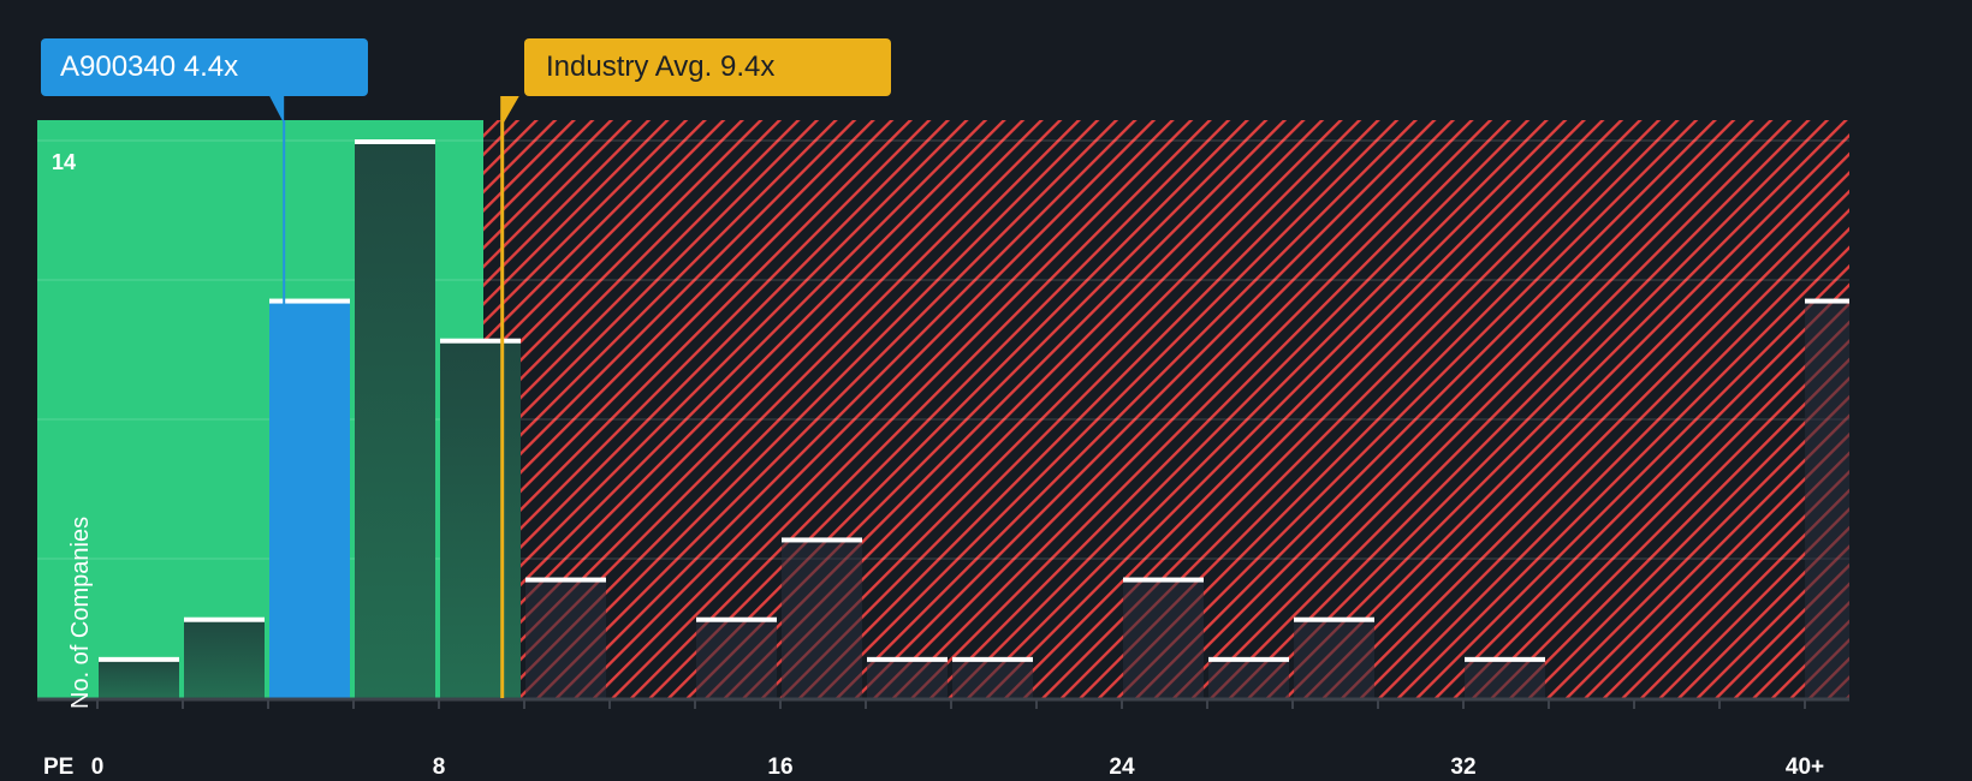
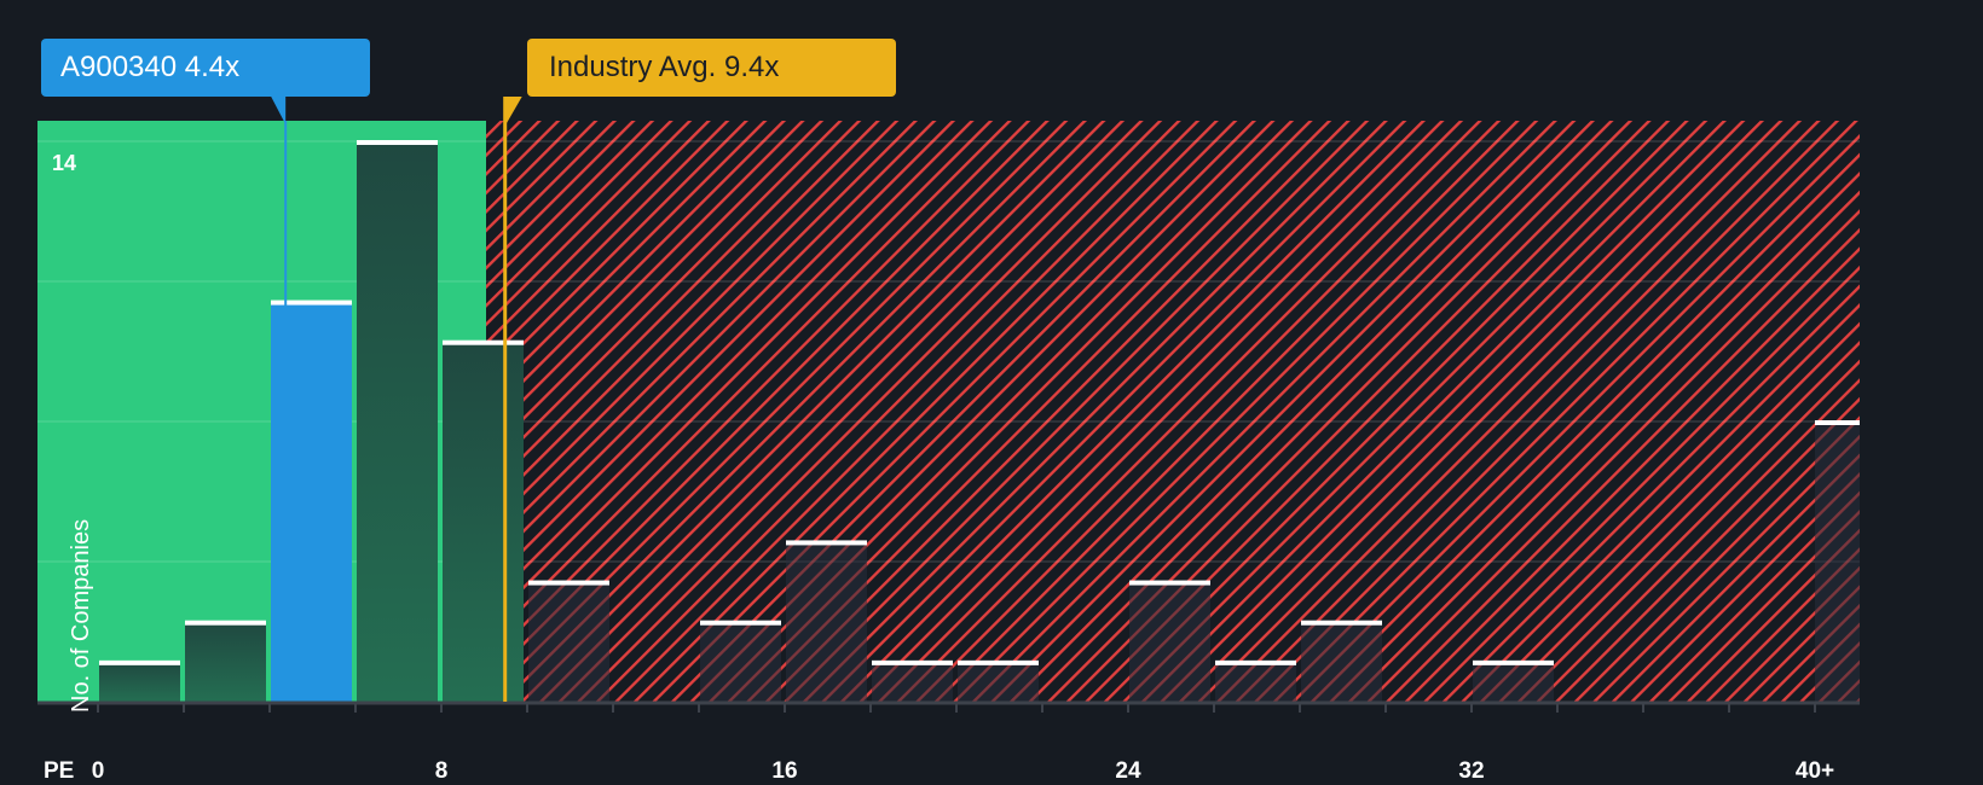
40+: 10 -> 7
